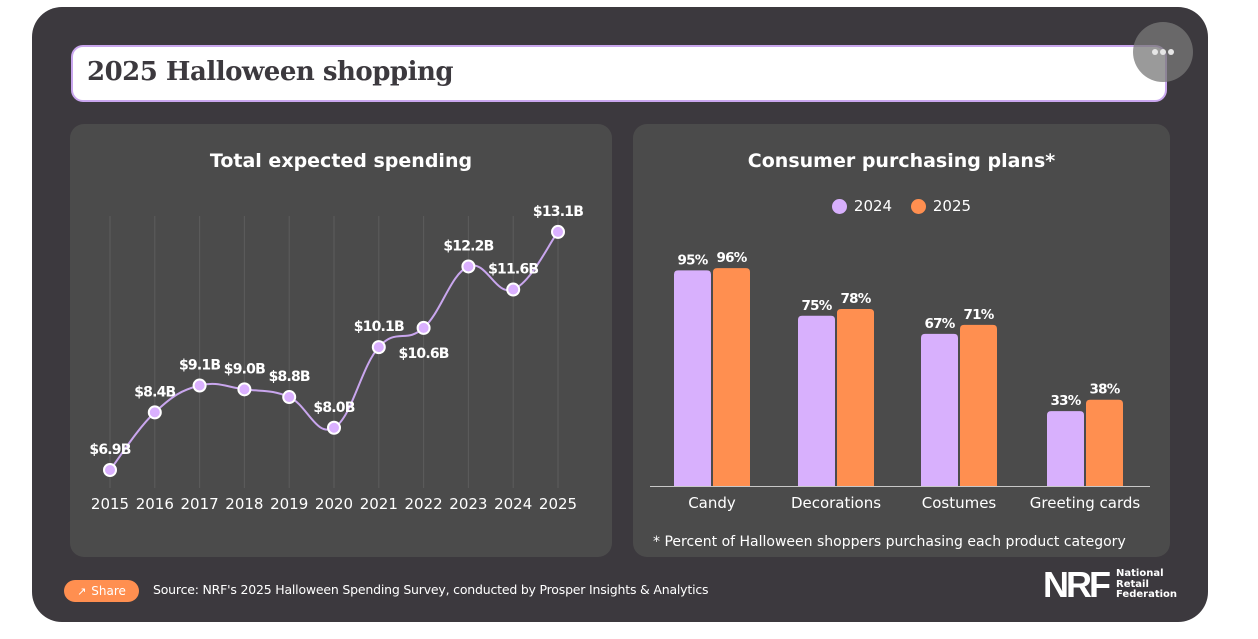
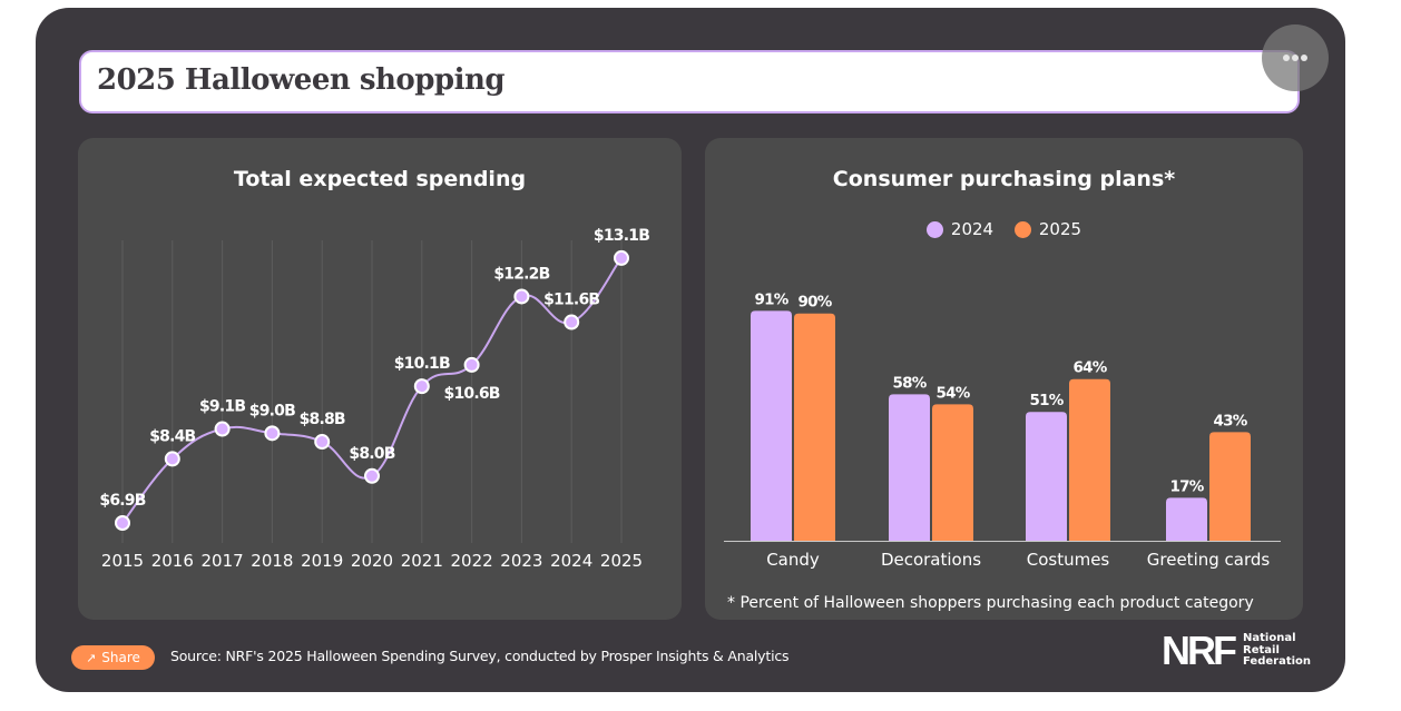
Consumer purchasing plans*/2024/Candy: 95% -> 91%
Consumer purchasing plans*/2025/Candy: 96% -> 90%
Consumer purchasing plans*/2024/Decorations: 75% -> 58%
Consumer purchasing plans*/2025/Decorations: 78% -> 54%
Consumer purchasing plans*/2024/Costumes: 67% -> 51%
Consumer purchasing plans*/2025/Costumes: 71% -> 64%
Consumer purchasing plans*/2024/Greeting cards: 33% -> 17%
Consumer purchasing plans*/2025/Greeting cards: 38% -> 43%
